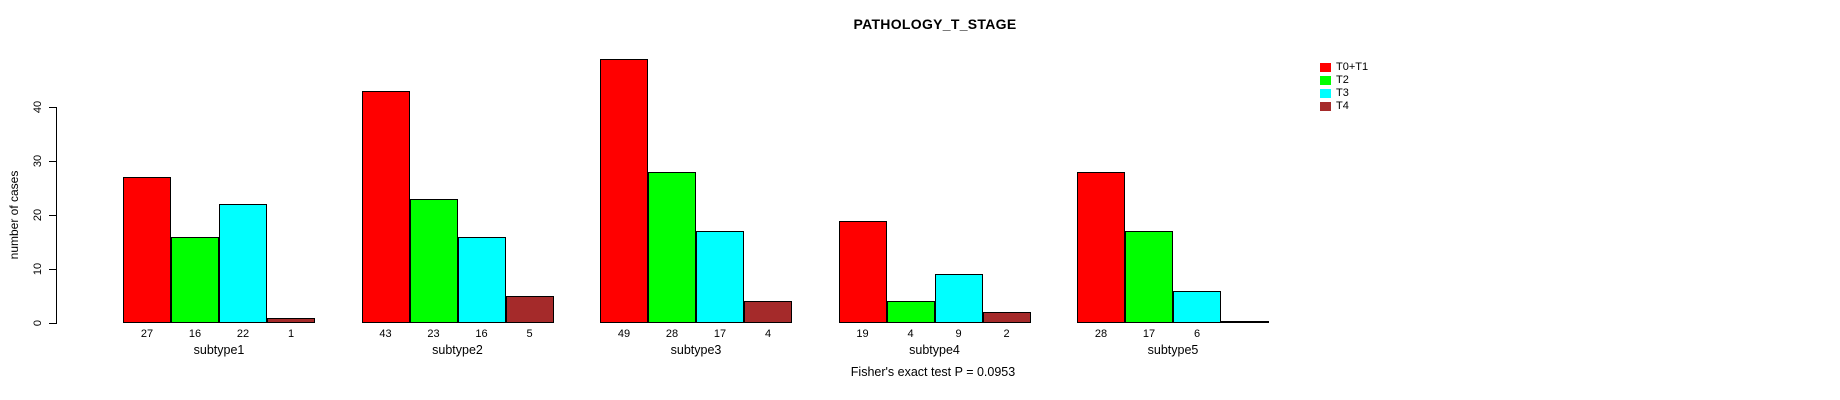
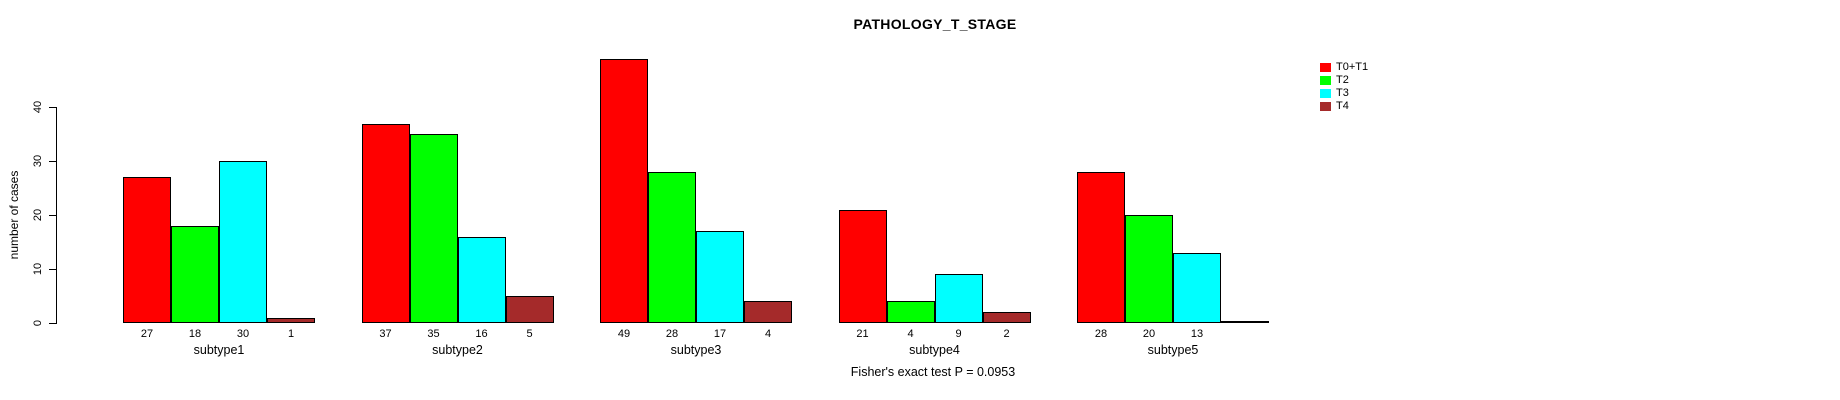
T2/subtype1: 16 -> 18
T3/subtype1: 22 -> 30
T0+T1/subtype2: 43 -> 37
T2/subtype2: 23 -> 35
T0+T1/subtype4: 19 -> 21
T2/subtype5: 17 -> 20
T3/subtype5: 6 -> 13
